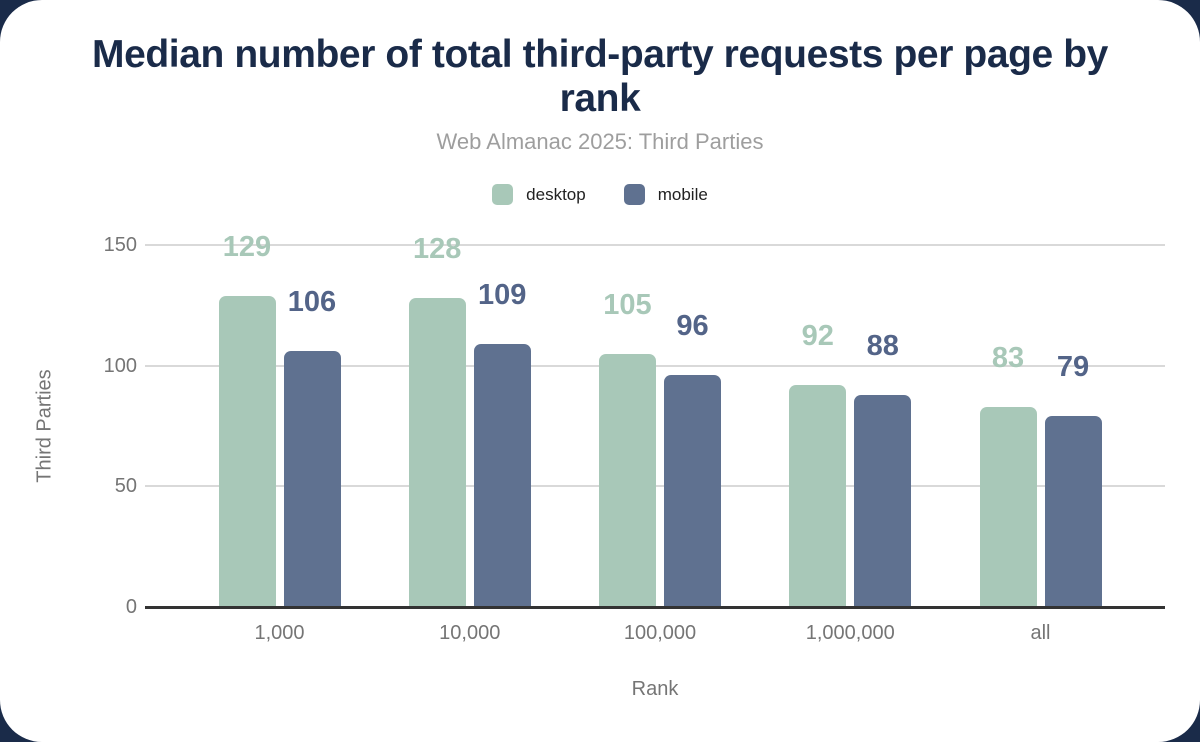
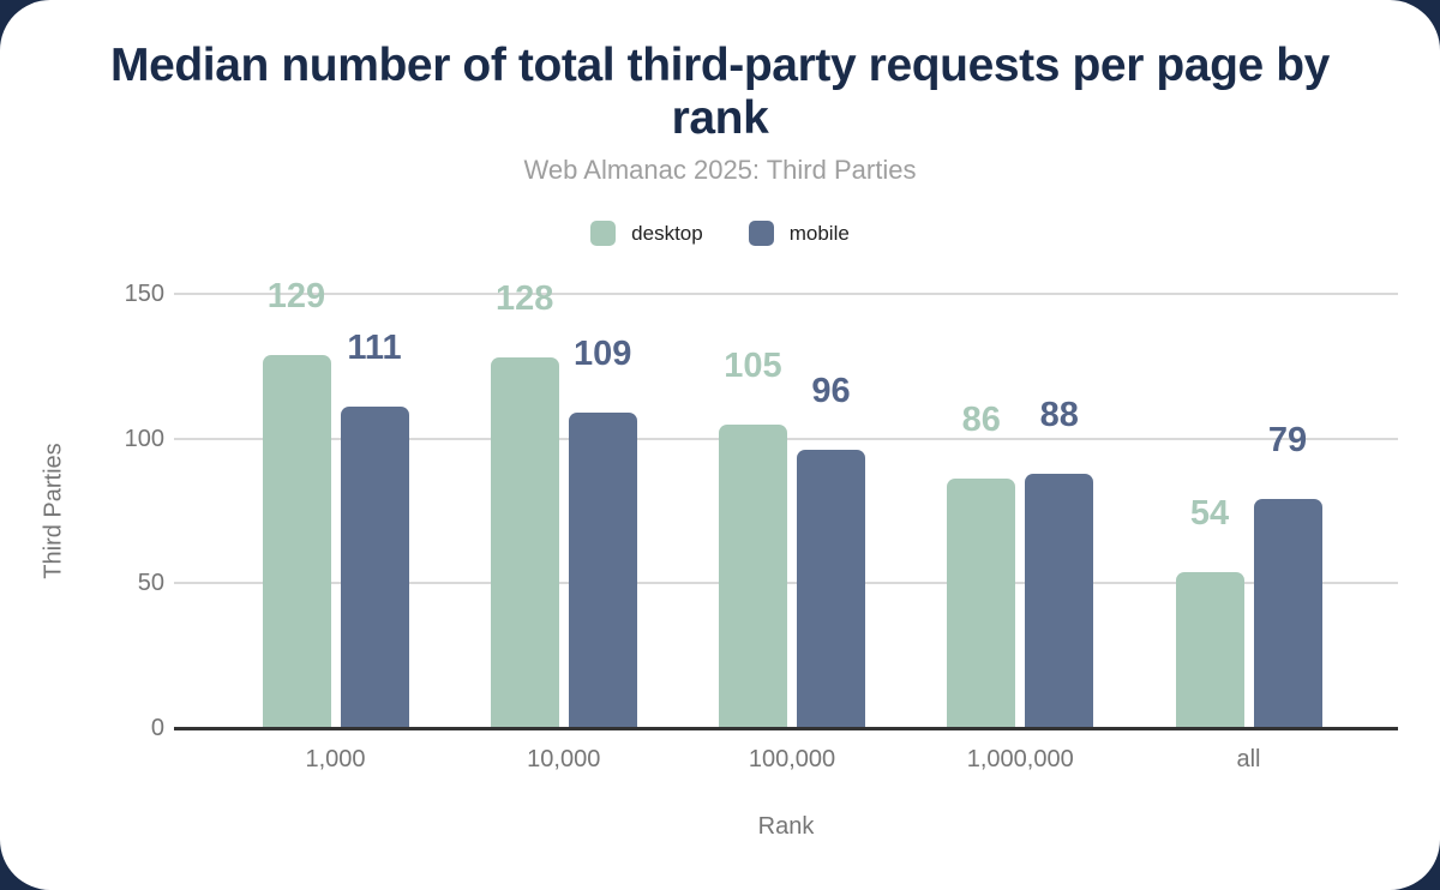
mobile/1,000: 106 -> 111
desktop/1,000,000: 92 -> 86
desktop/all: 83 -> 54
